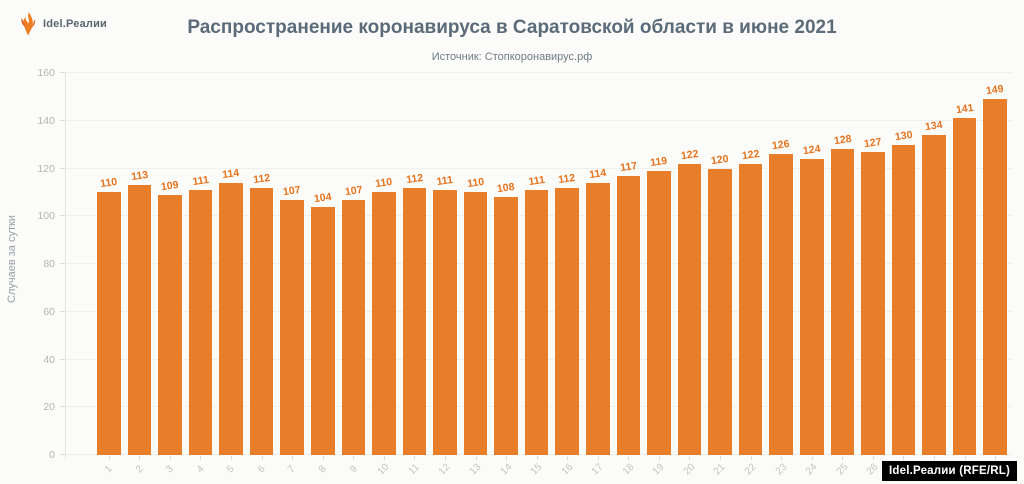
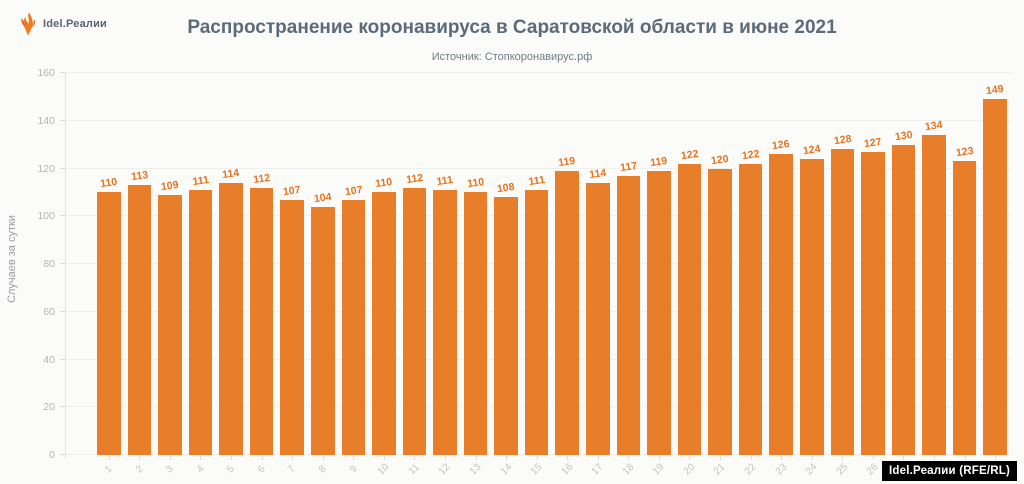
16: 112 -> 119
29: 141 -> 123
